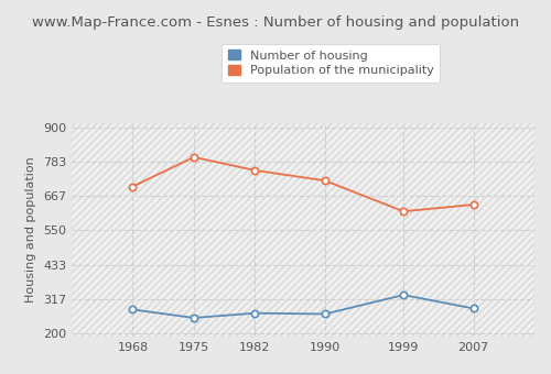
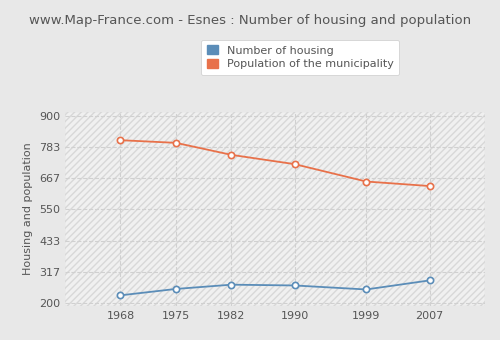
Number of housing/1968: 280 -> 228
Population of the municipality/1968: 700 -> 810
Number of housing/1999: 330 -> 250
Population of the municipality/1999: 615 -> 655
